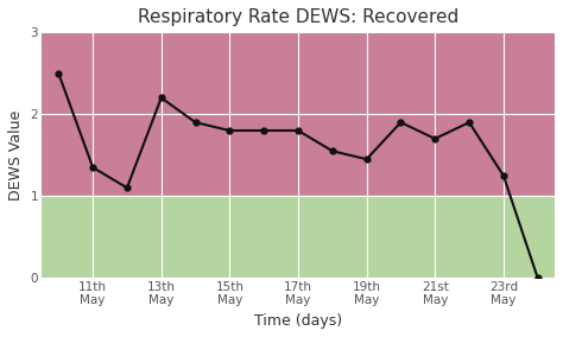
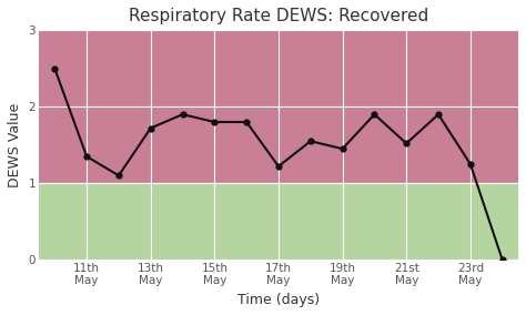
13th May: 2.20 -> 1.72
17th May: 1.80 -> 1.22
21st May: 1.70 -> 1.52
